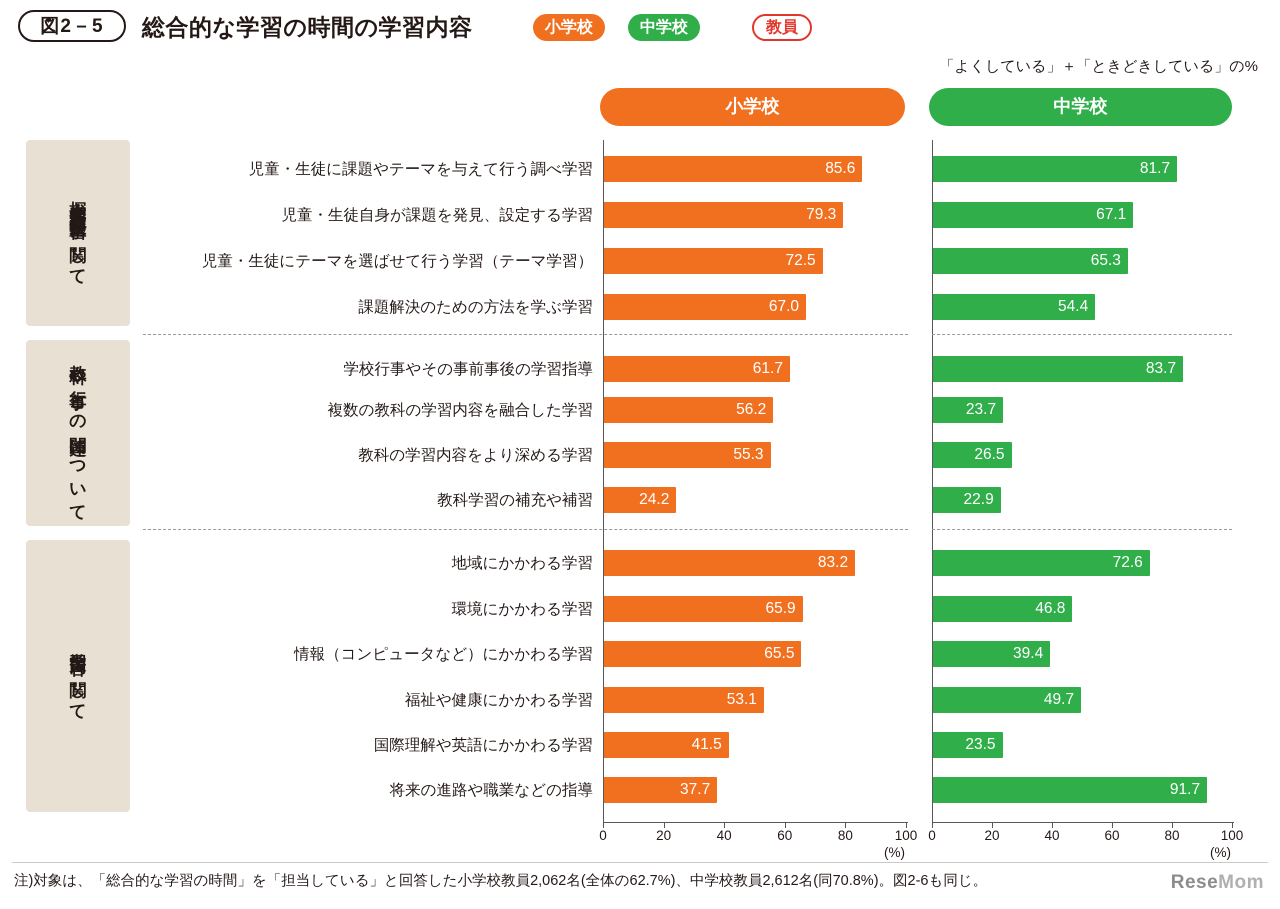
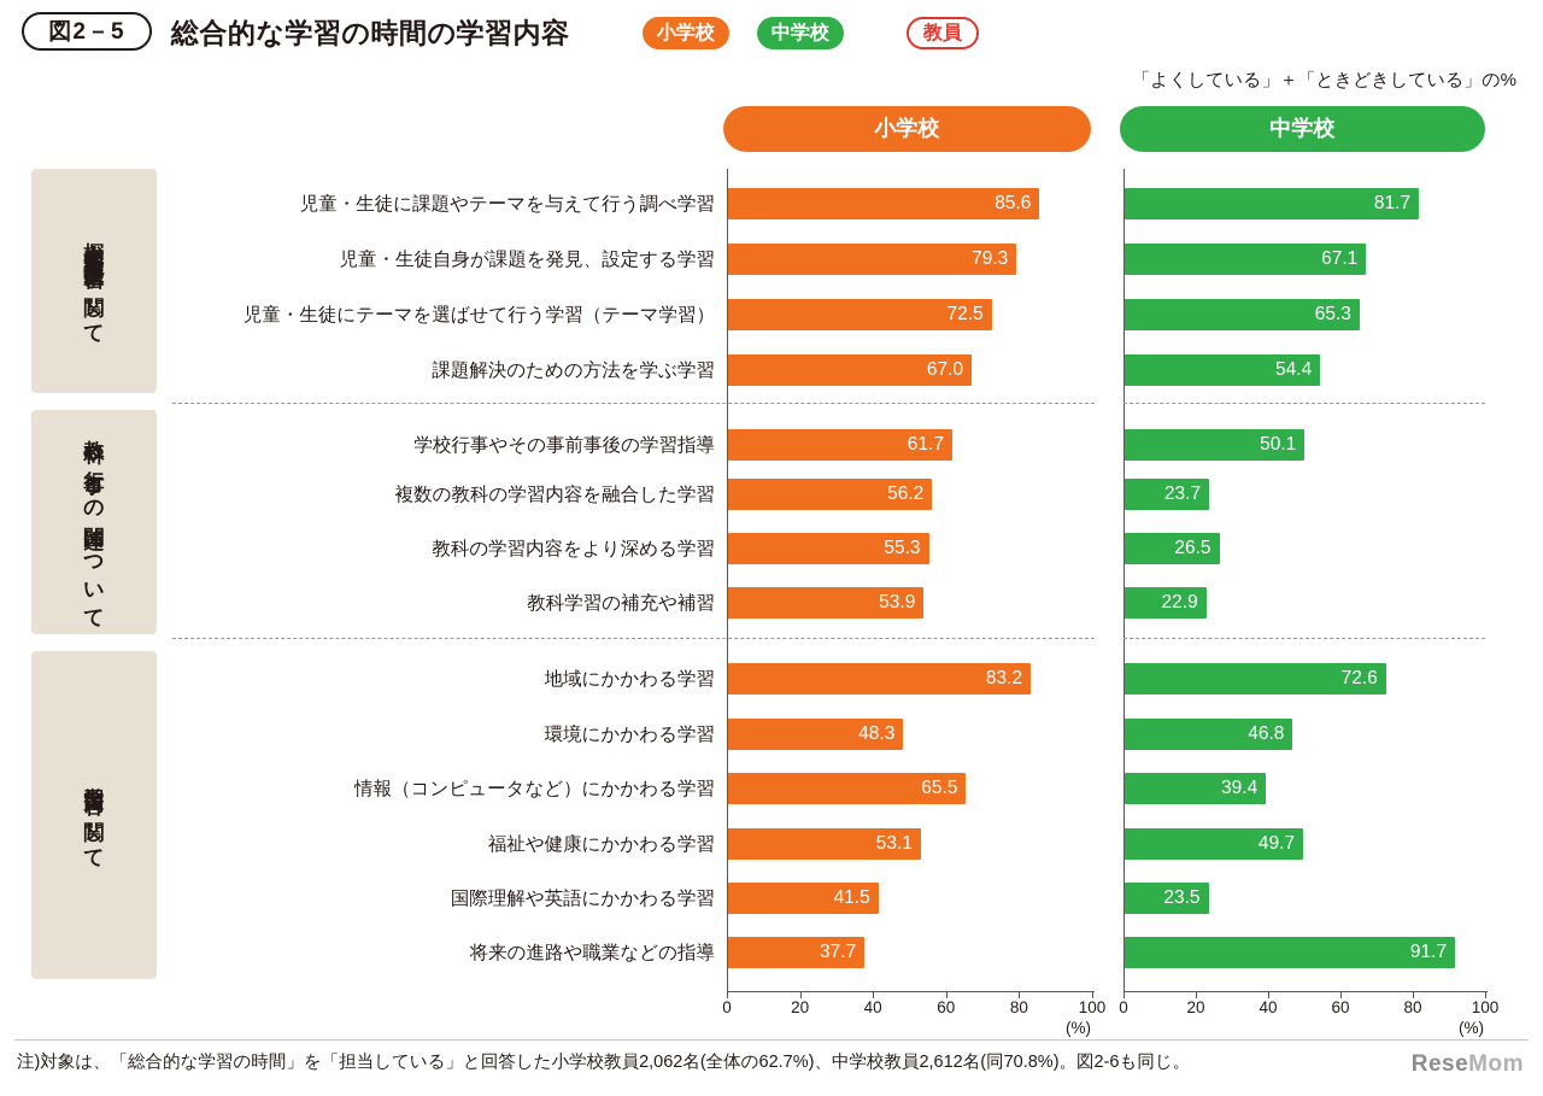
中学校/学校行事やその事前事後の学習指導: 83.7 -> 50.1
小学校/教科学習の補充や補習: 24.2 -> 53.9
小学校/環境にかかわる学習: 65.9 -> 48.3
